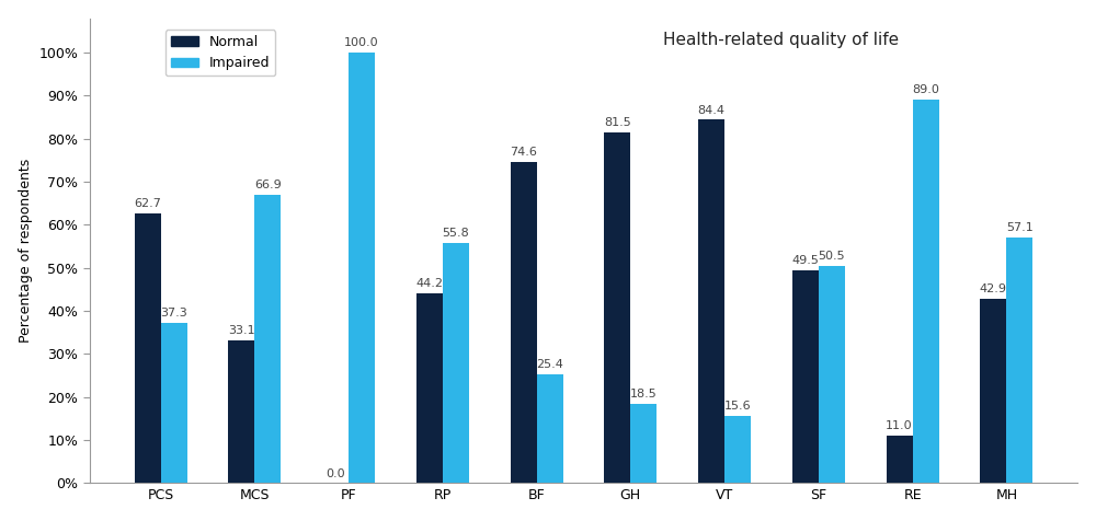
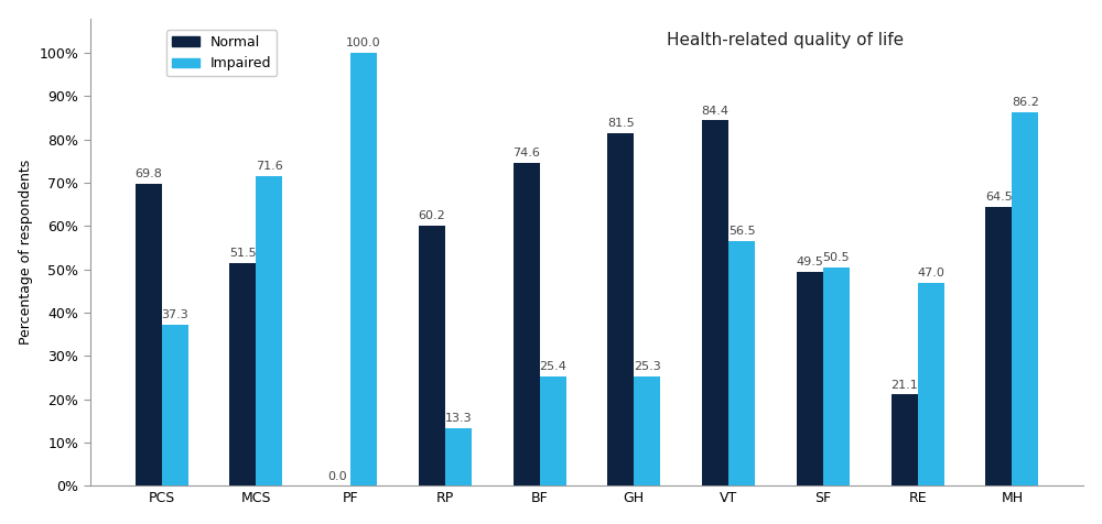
Normal/PCS: 62.7 -> 69.8
Normal/MCS: 33.1 -> 51.5
Impaired/MCS: 66.9 -> 71.6
Normal/RP: 44.2 -> 60.2
Impaired/RP: 55.8 -> 13.3
Impaired/GH: 18.5 -> 25.3
Impaired/VT: 15.6 -> 56.5
Normal/RE: 11.0 -> 21.1
Impaired/RE: 89.0 -> 47.0
Normal/MH: 42.9 -> 64.5
Impaired/MH: 57.1 -> 86.2
